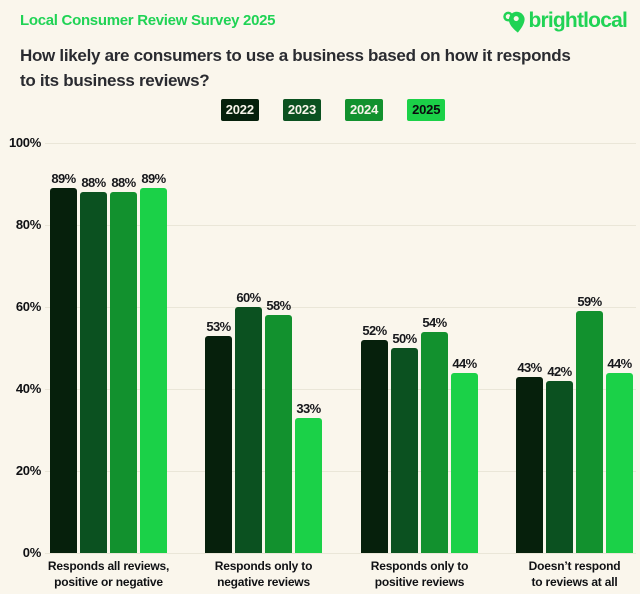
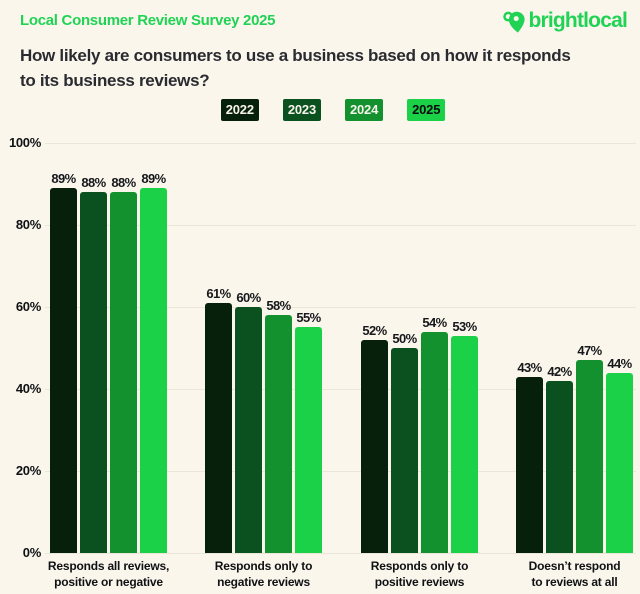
2022/Responds only to negative reviews: 53% -> 61%
2025/Responds only to negative reviews: 33% -> 55%
2025/Responds only to positive reviews: 44% -> 53%
2024/Doesn’t respond to reviews at all: 59% -> 47%
